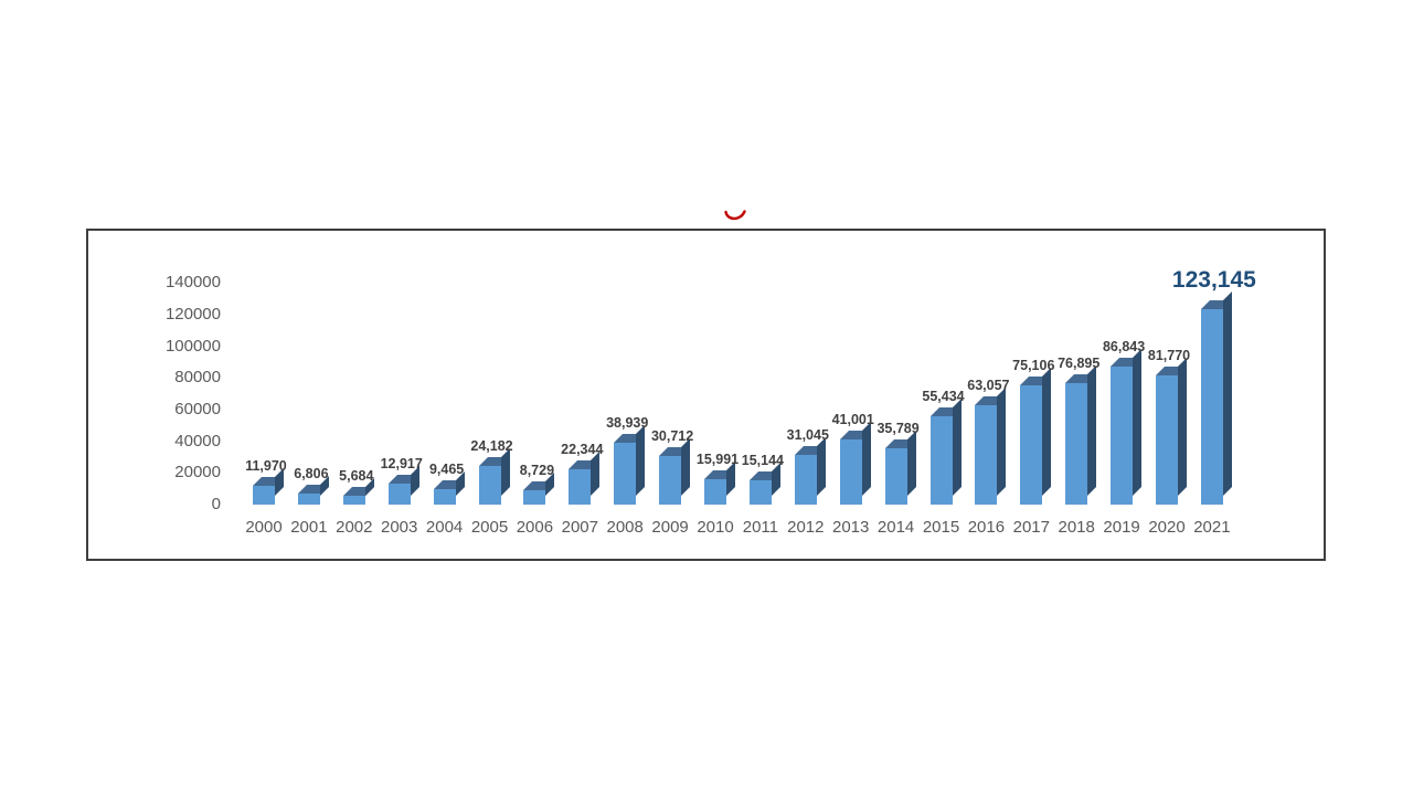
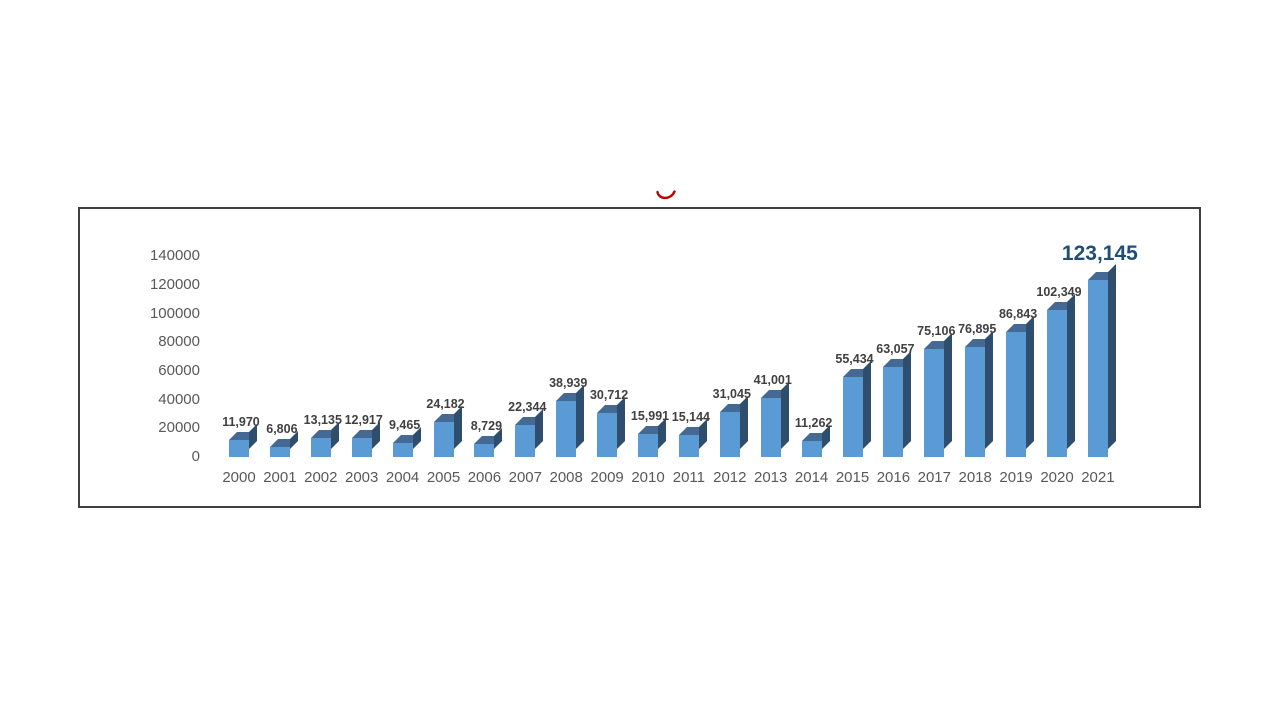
2002: 5,684 -> 13,135
2014: 35,789 -> 11,262
2020: 81,770 -> 102,349
